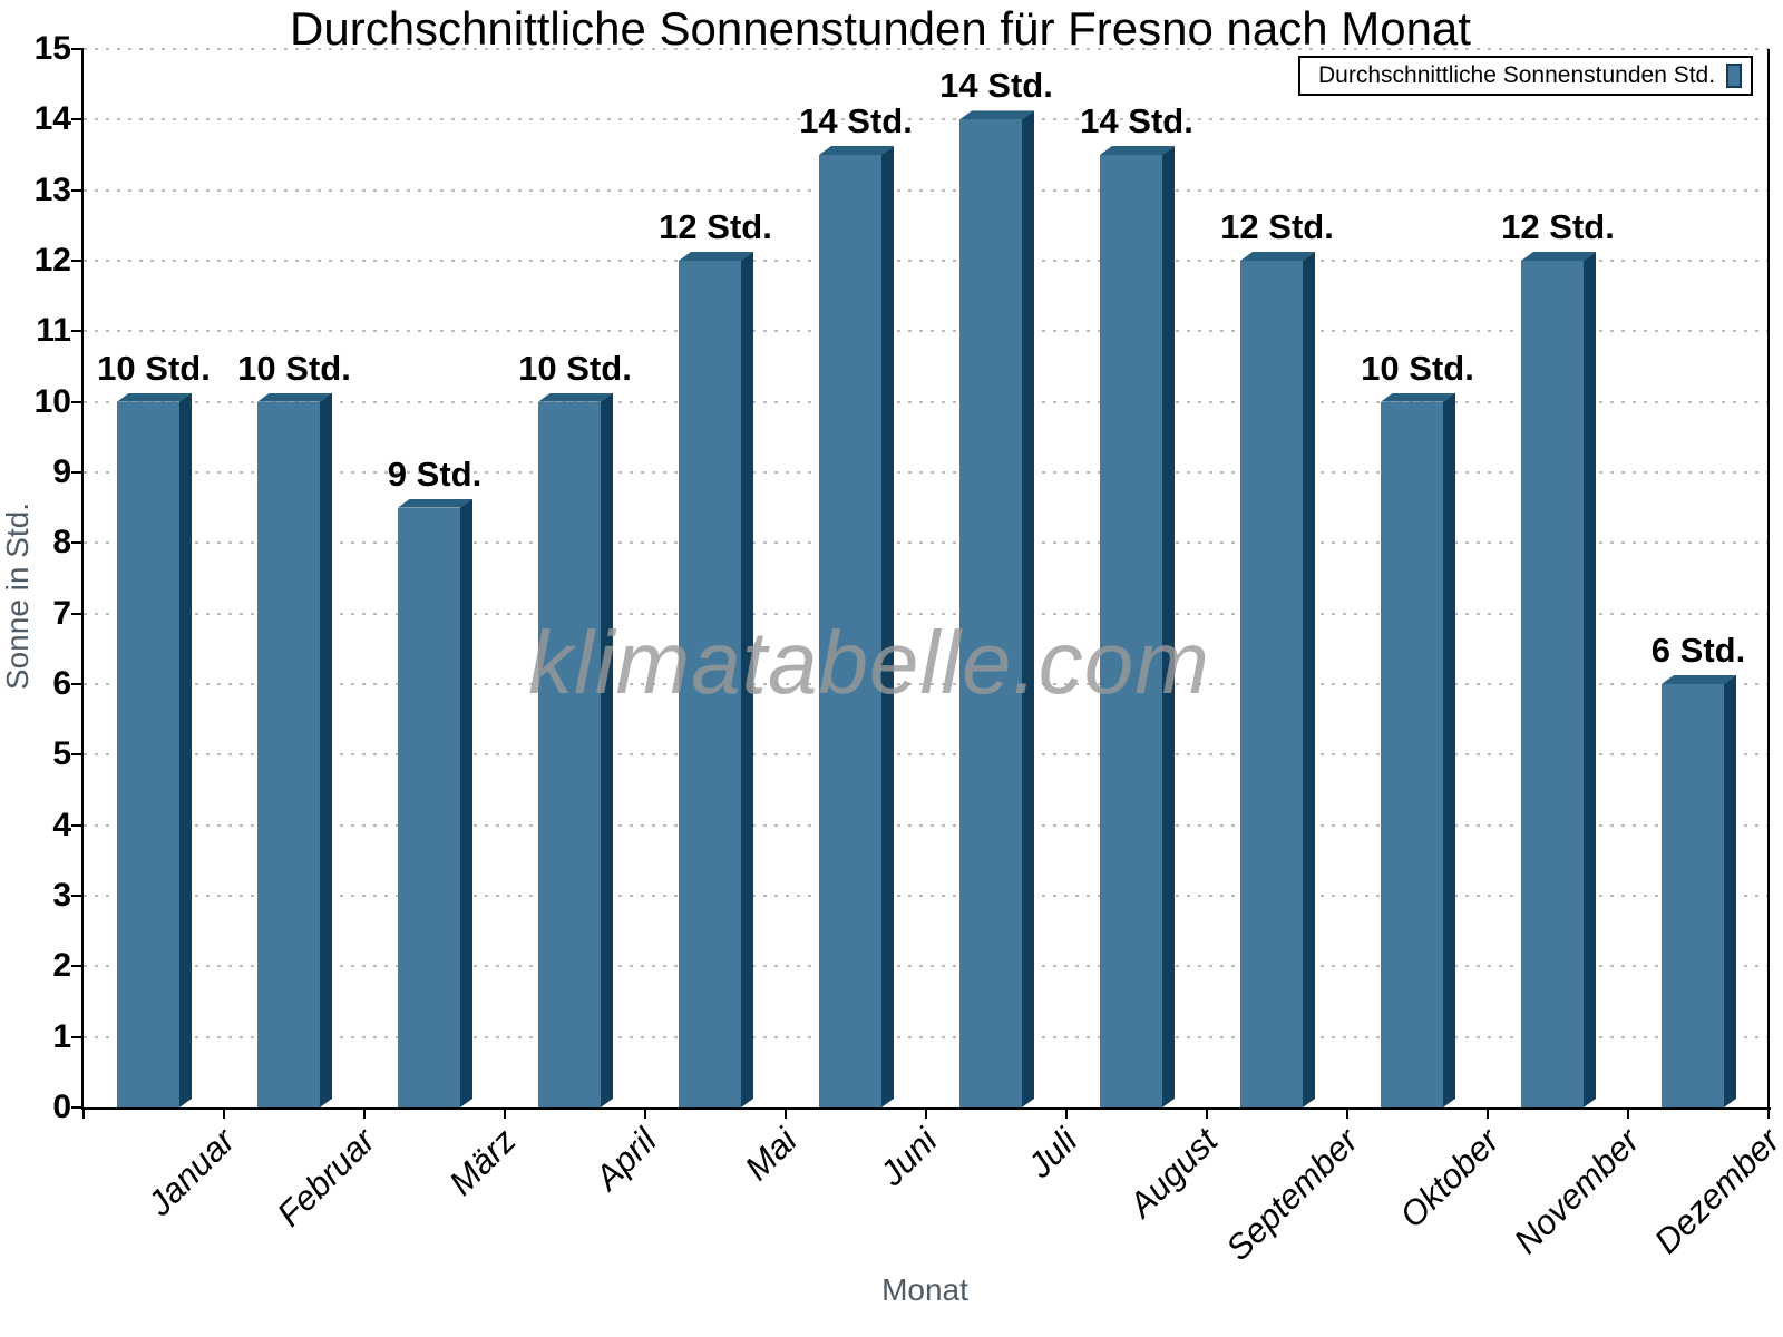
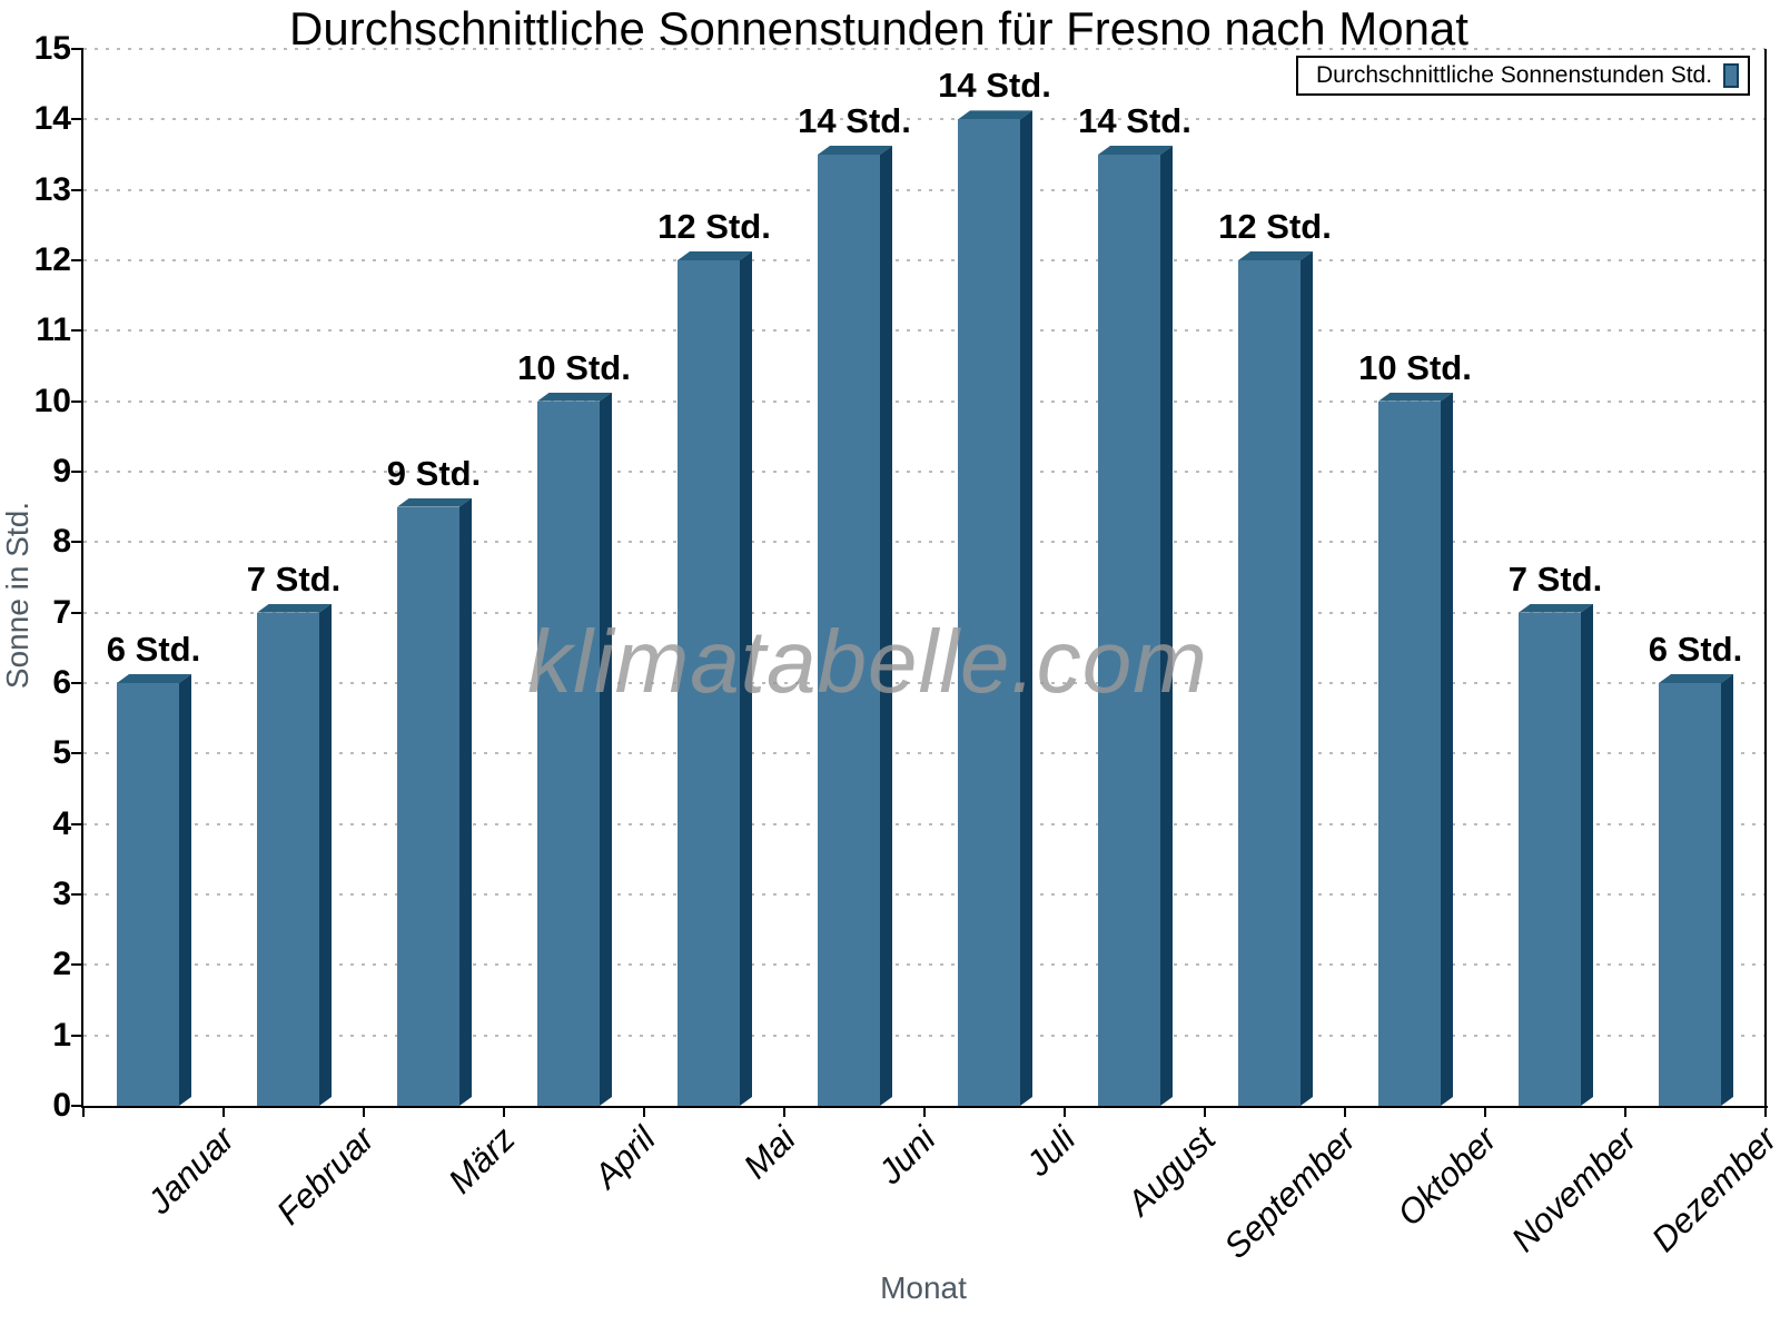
Januar: 10 -> 6
Februar: 10 -> 7
November: 12 -> 7
